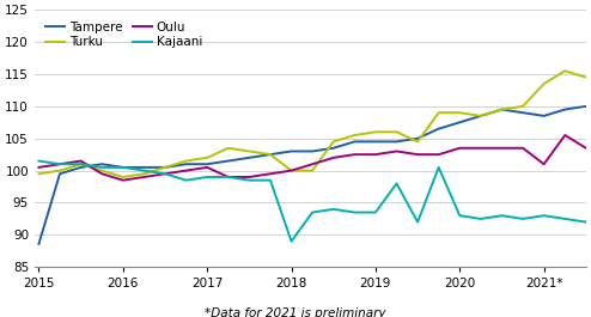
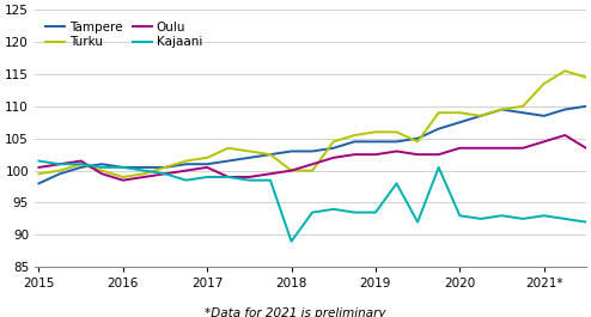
Tampere/2015: 88.6 -> 98.0
Oulu/2021*: 101.0 -> 104.5
